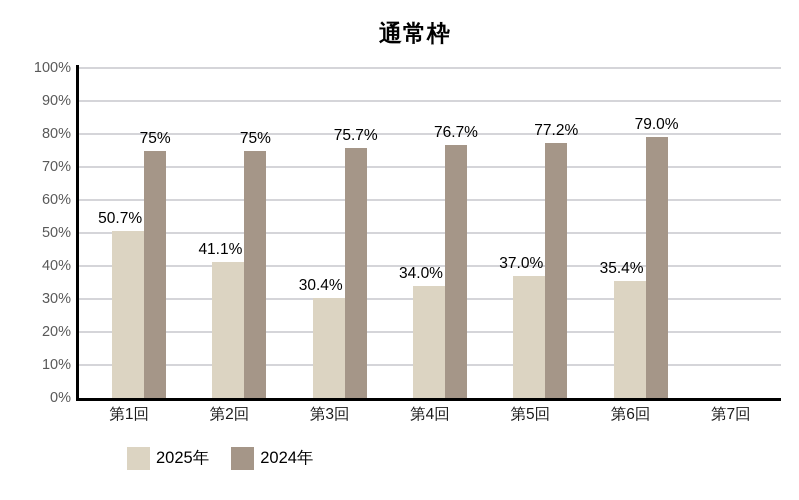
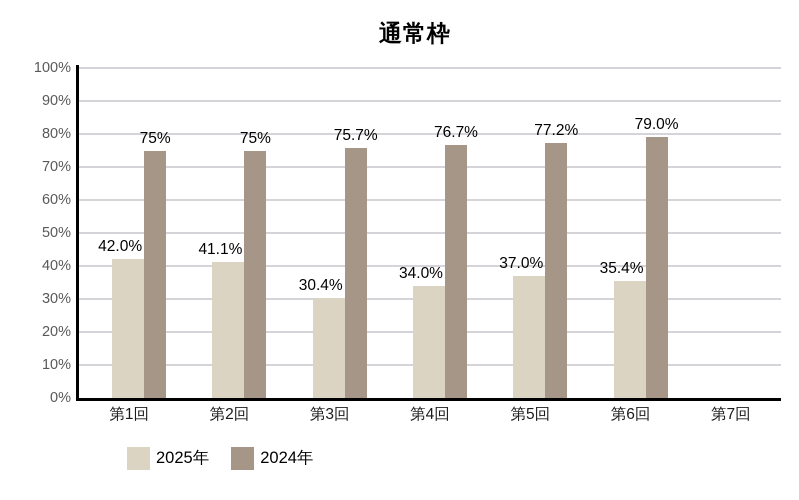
2025年/第1回: 50.7% -> 42.0%
